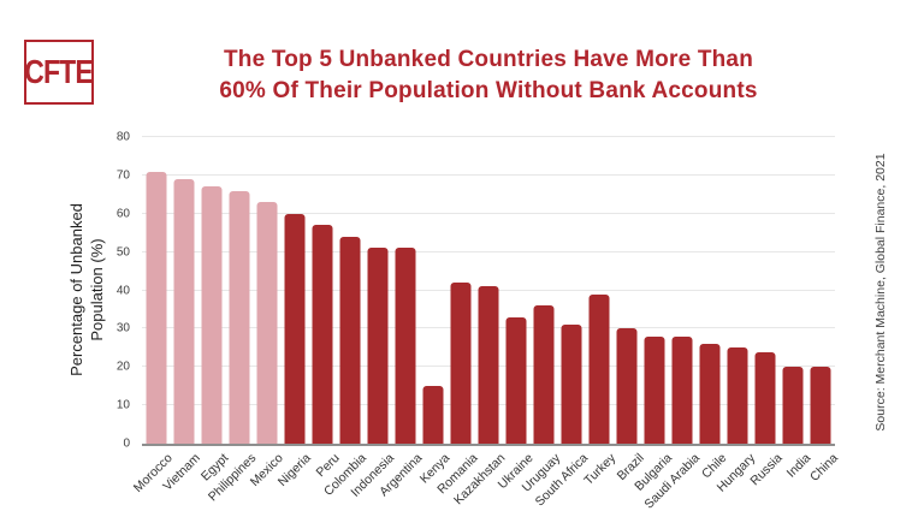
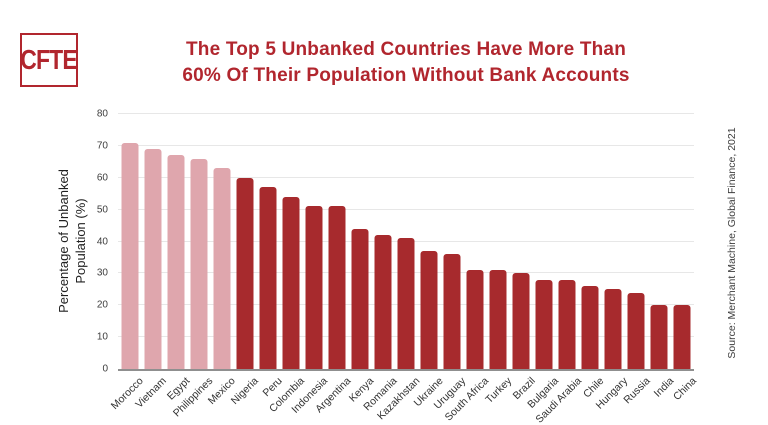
Kenya: 15 -> 44
Ukraine: 33 -> 37
Turkey: 39 -> 31
